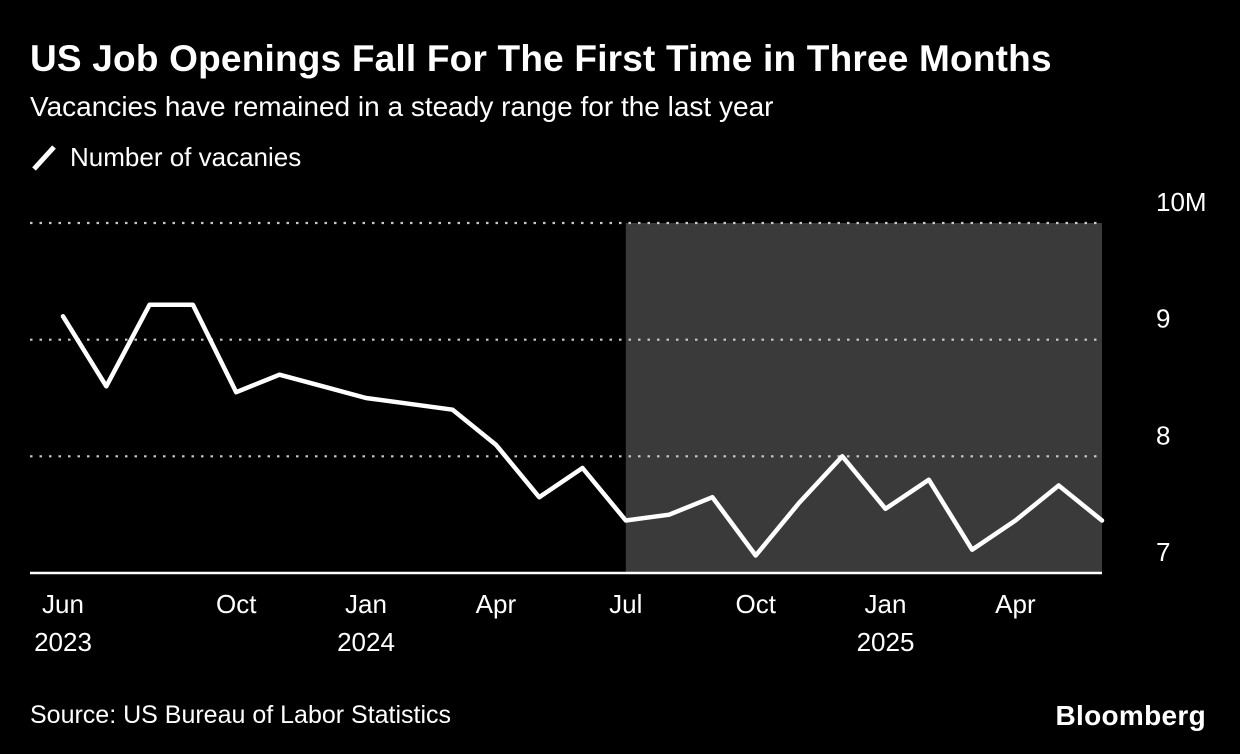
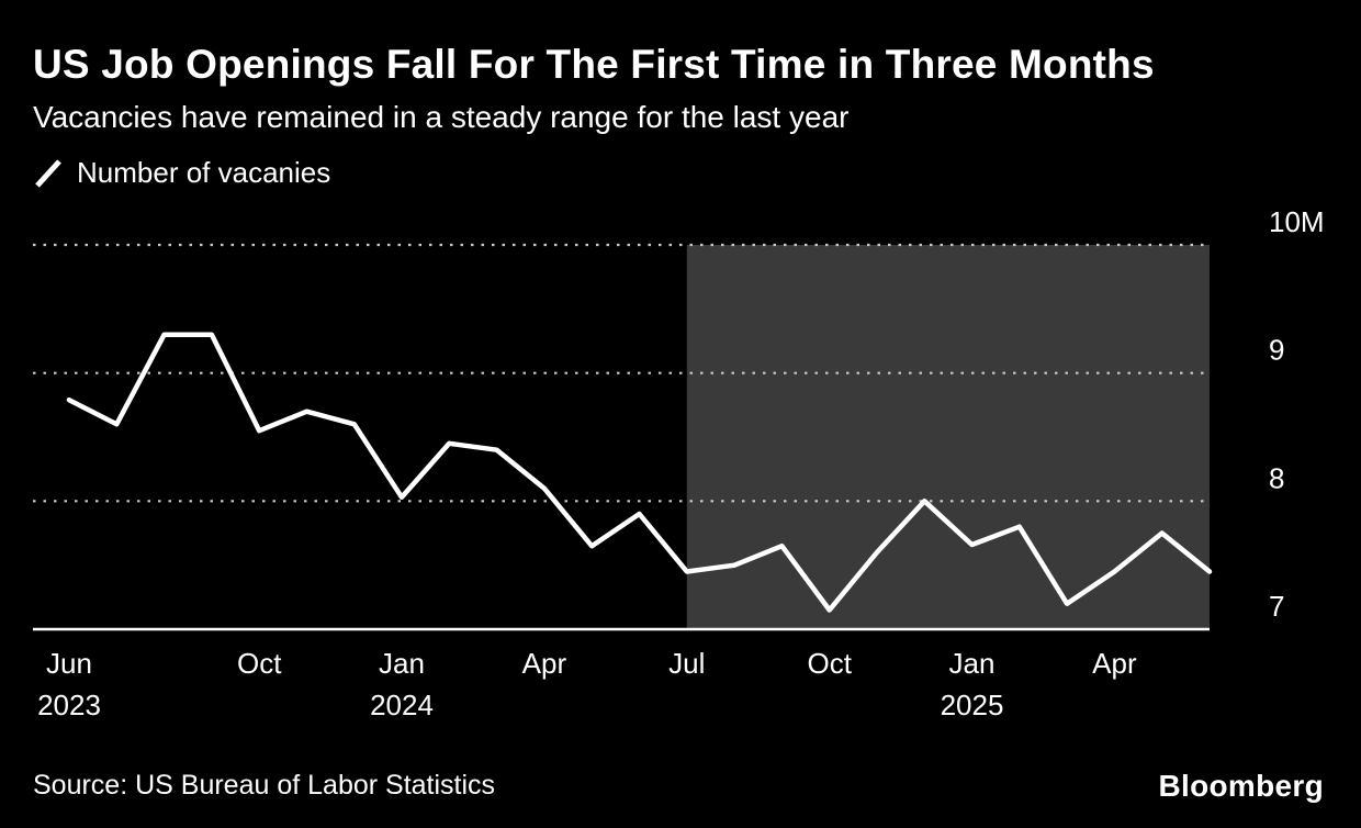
Jun 2023: 9.20M -> 8.79M
Jan 2024: 8.50M -> 8.03M
Jan 2025: 7.55M -> 7.66M
